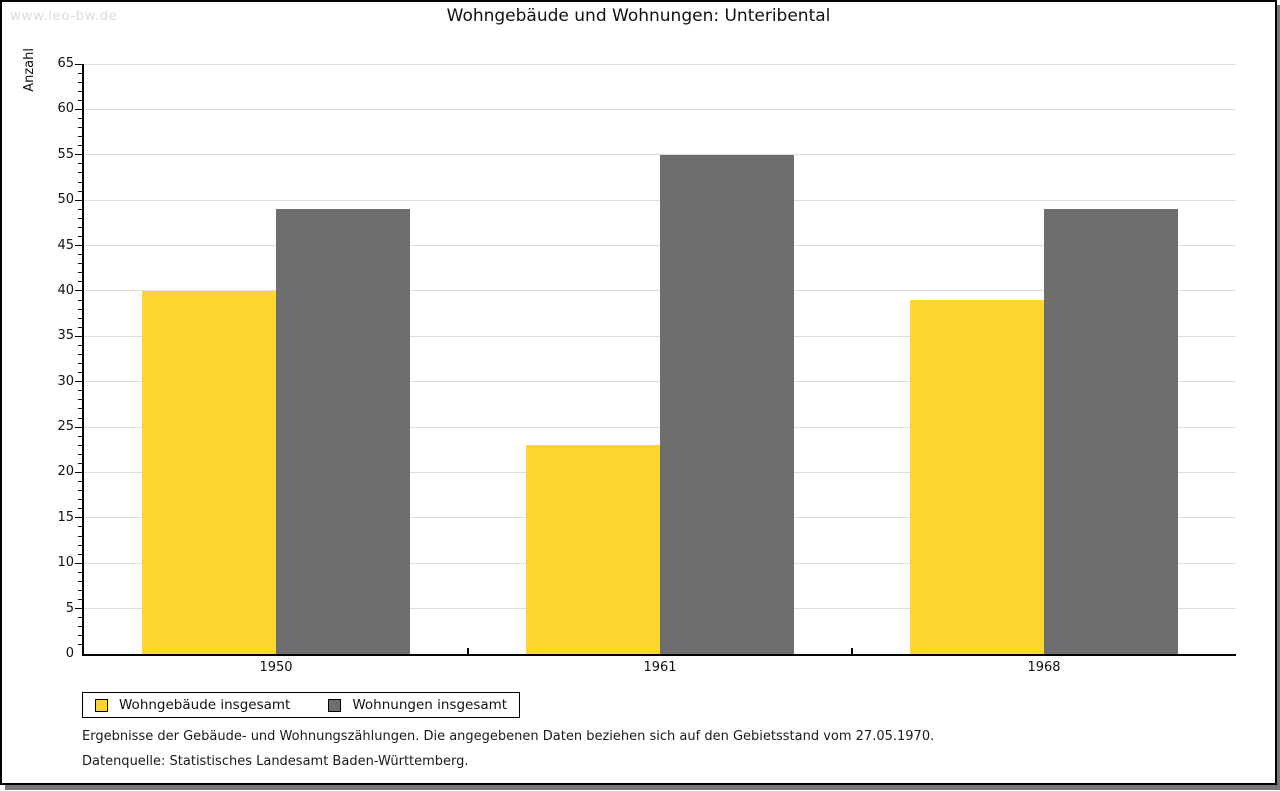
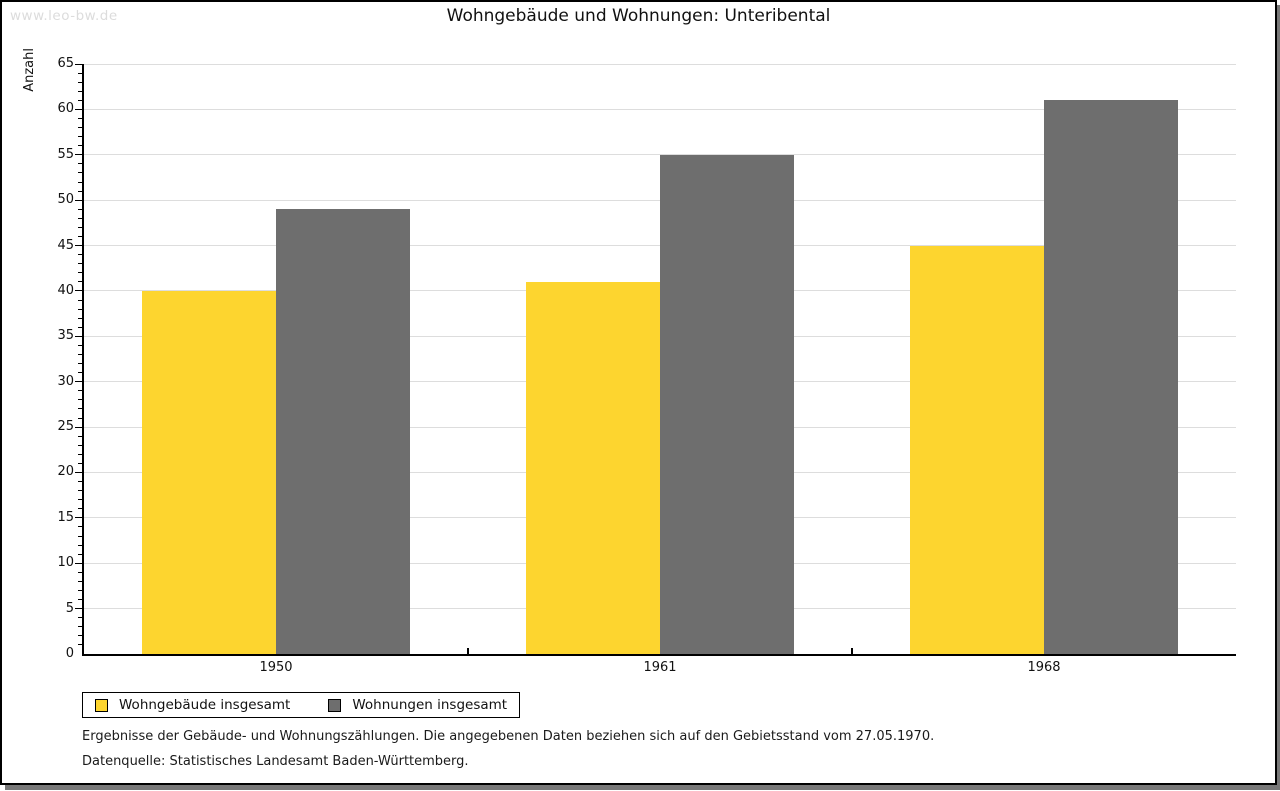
Wohngebäude insgesamt/1961: 23 -> 41
Wohngebäude insgesamt/1968: 39 -> 45
Wohnungen insgesamt/1968: 49 -> 61
